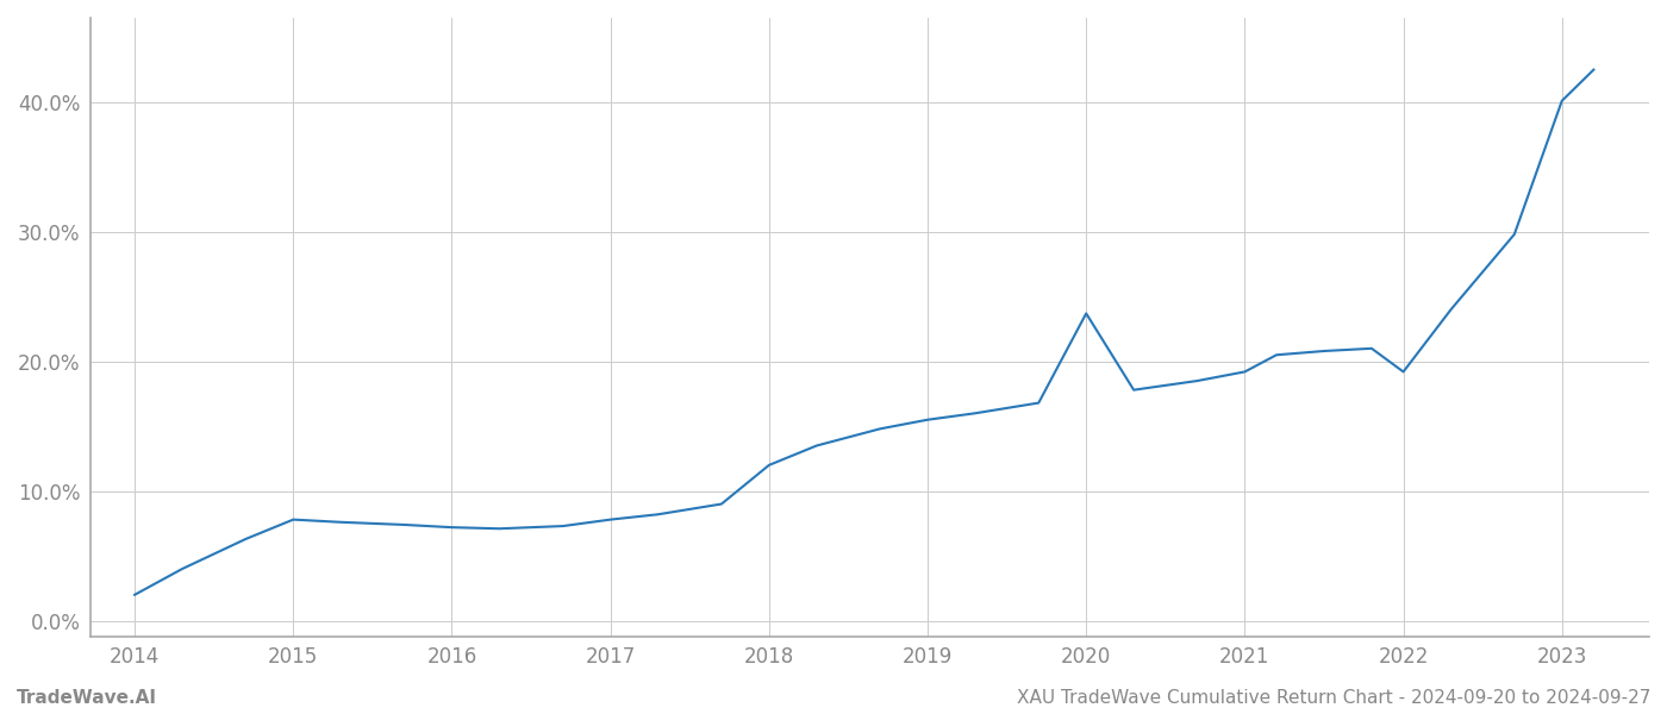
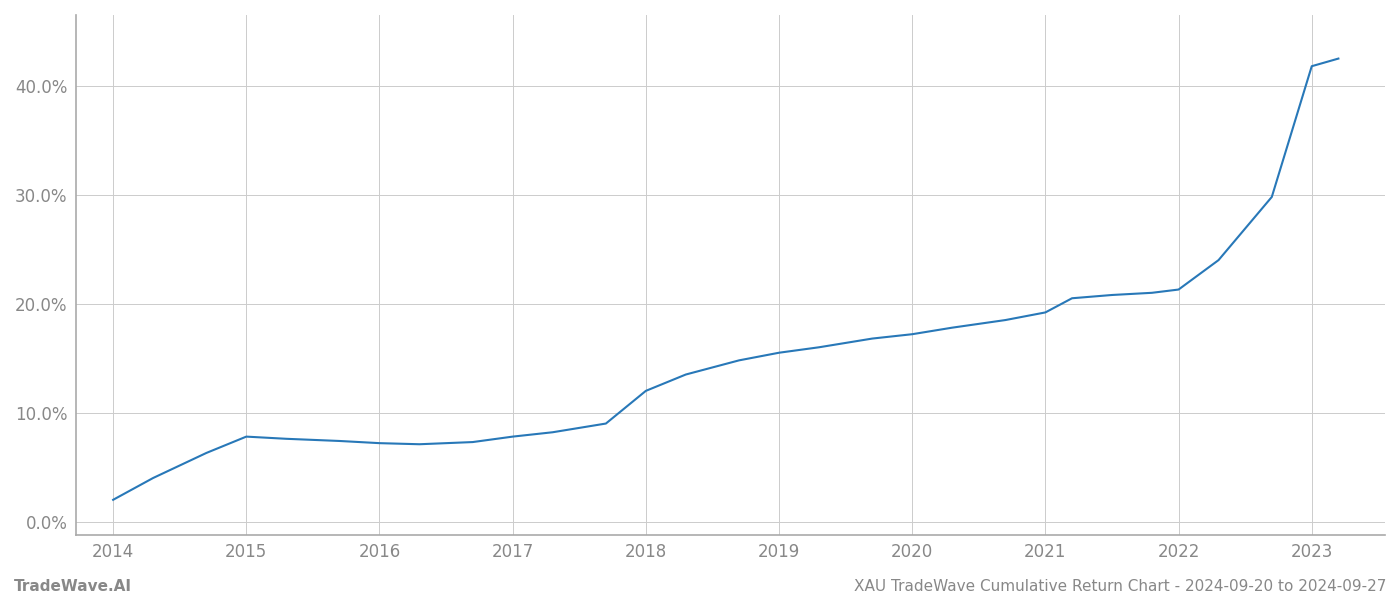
2020: 23.7% -> 17.2%
2022: 19.2% -> 21.3%
2023: 40.1% -> 41.8%
